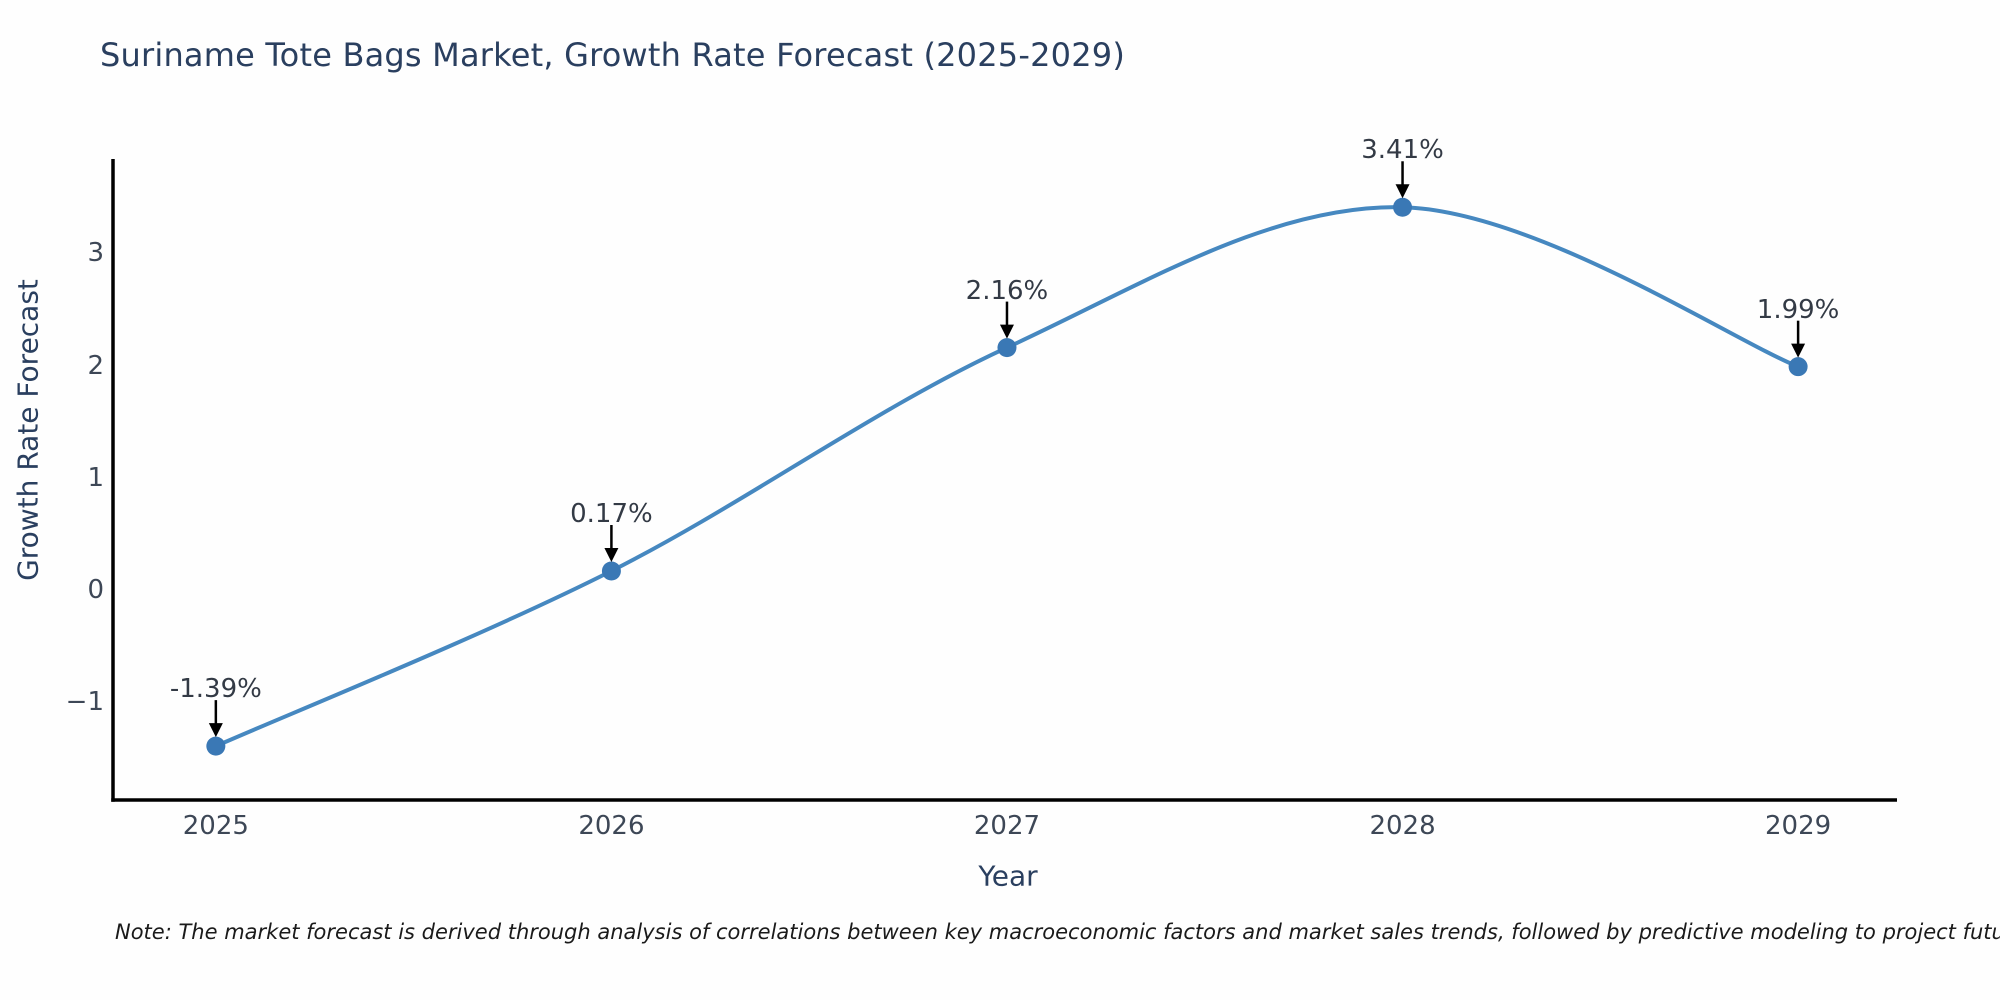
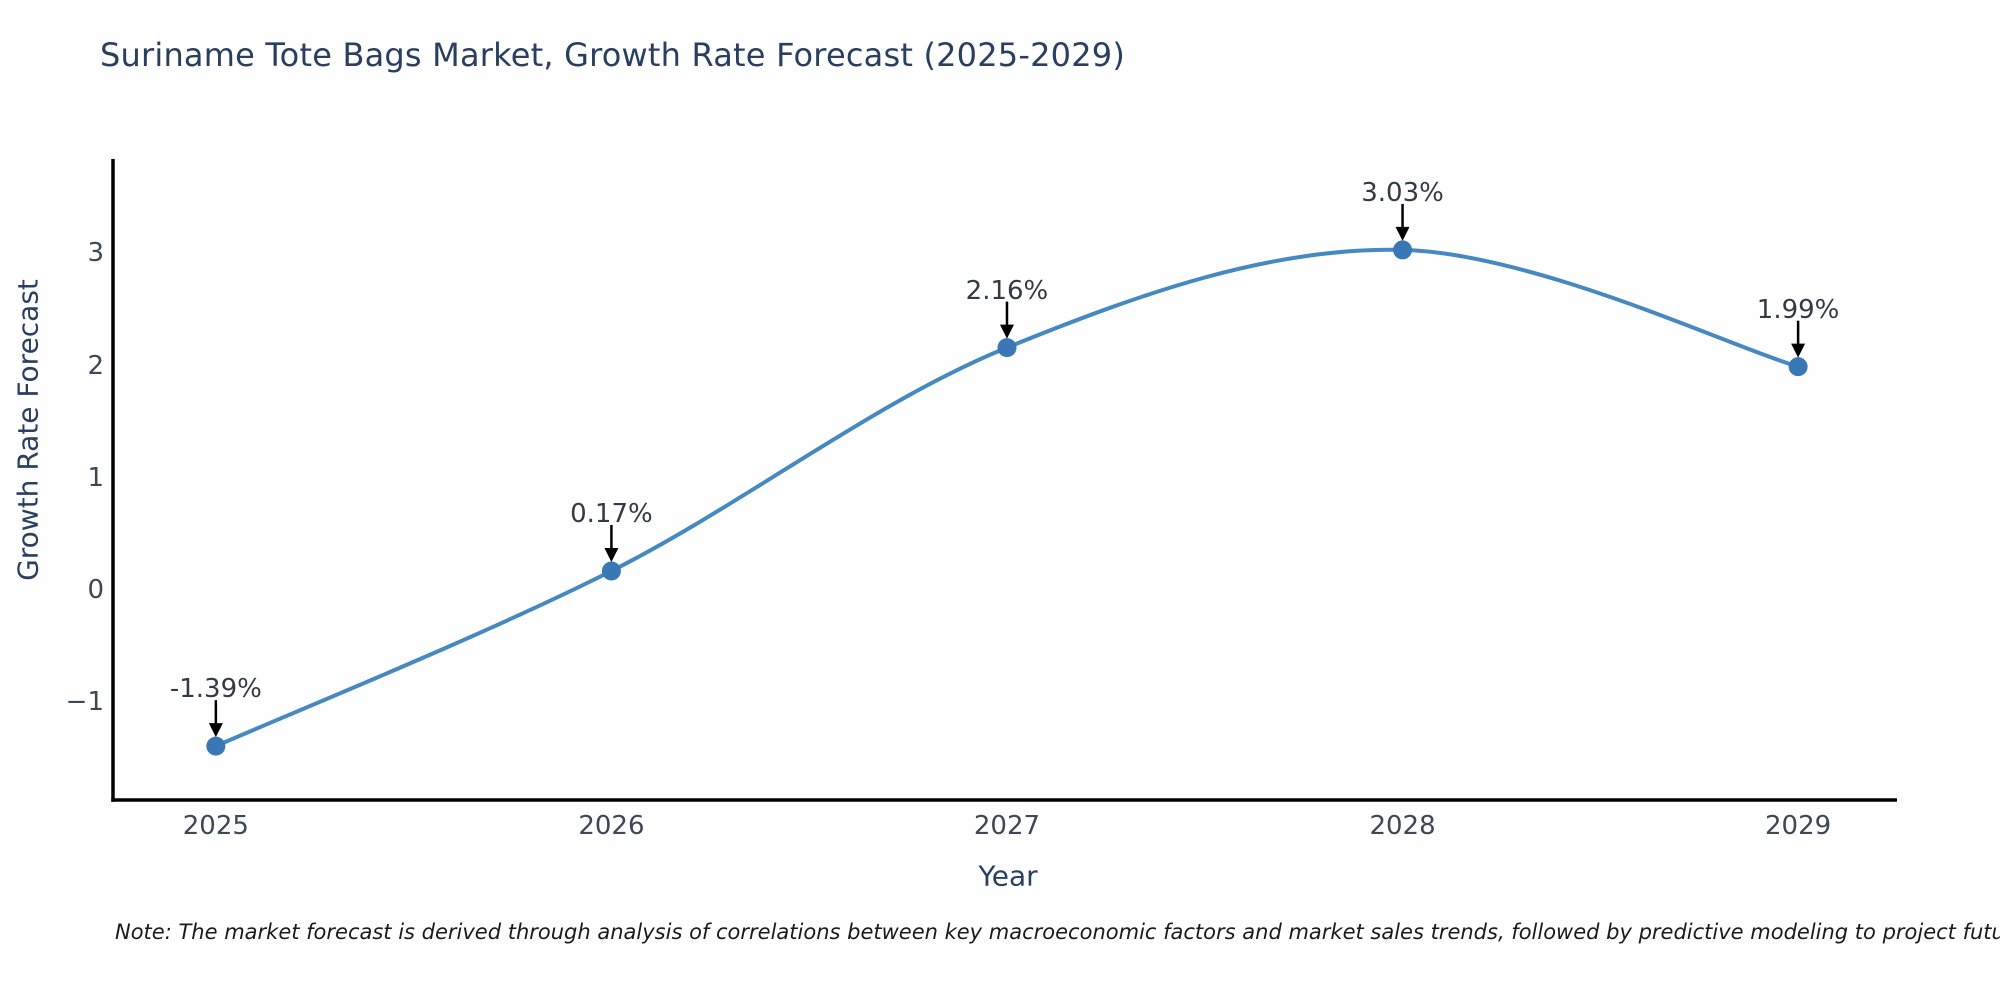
2028: 3.41% -> 3.03%
